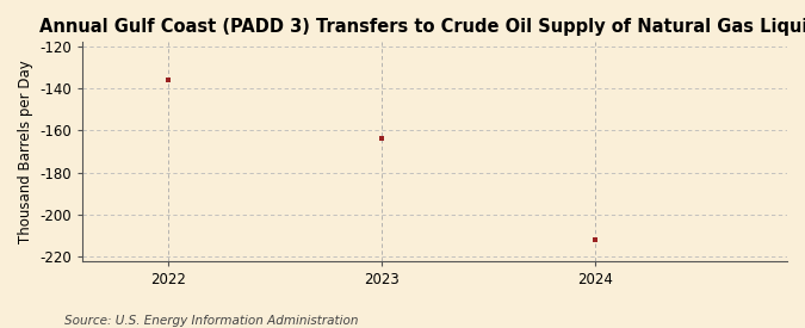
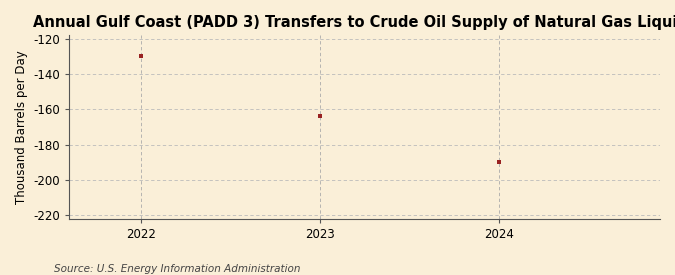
2022: -136 -> -130
2024: -212 -> -190
